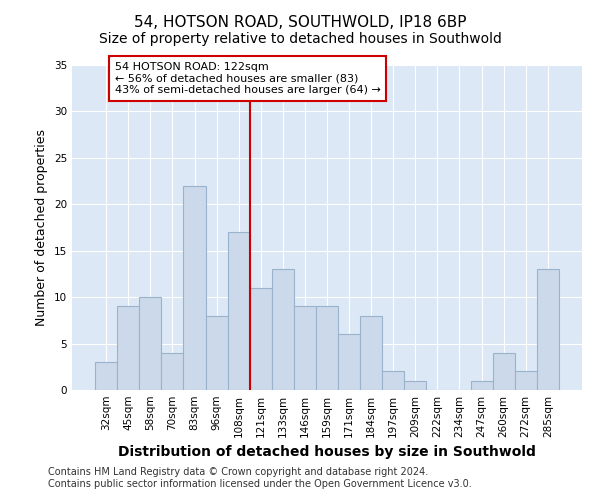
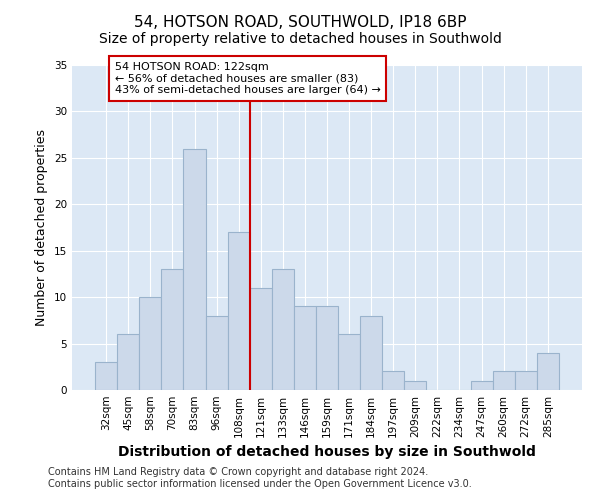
45sqm: 9 -> 6
70sqm: 4 -> 13
83sqm: 22 -> 26
260sqm: 4 -> 2
285sqm: 13 -> 4
